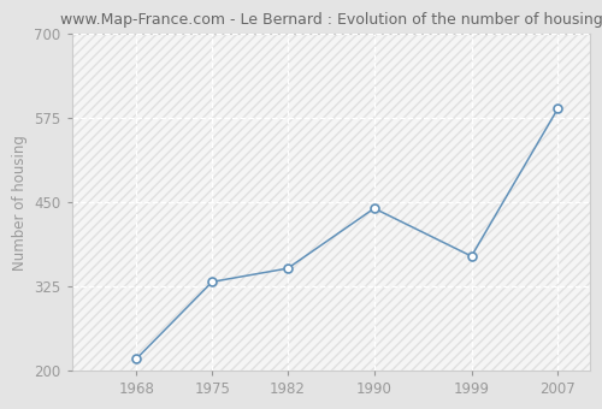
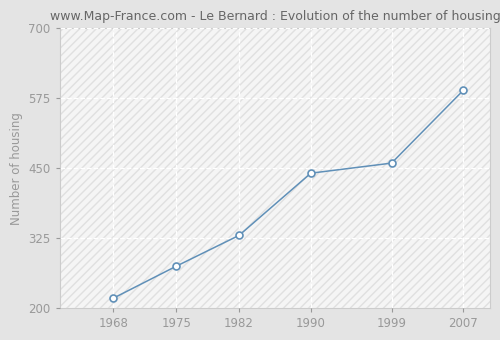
1975: 332 -> 275
1982: 352 -> 330
1999: 370 -> 459
